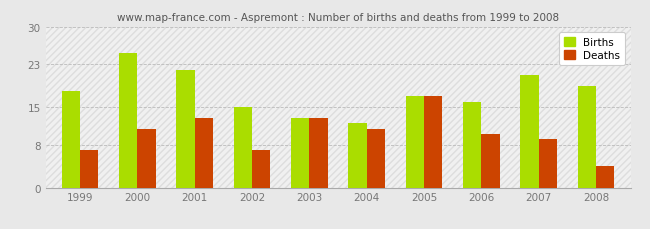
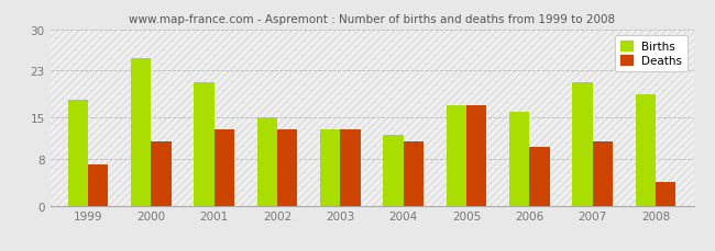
Births/2001: 22 -> 21
Deaths/2002: 7 -> 13
Deaths/2007: 9 -> 11
